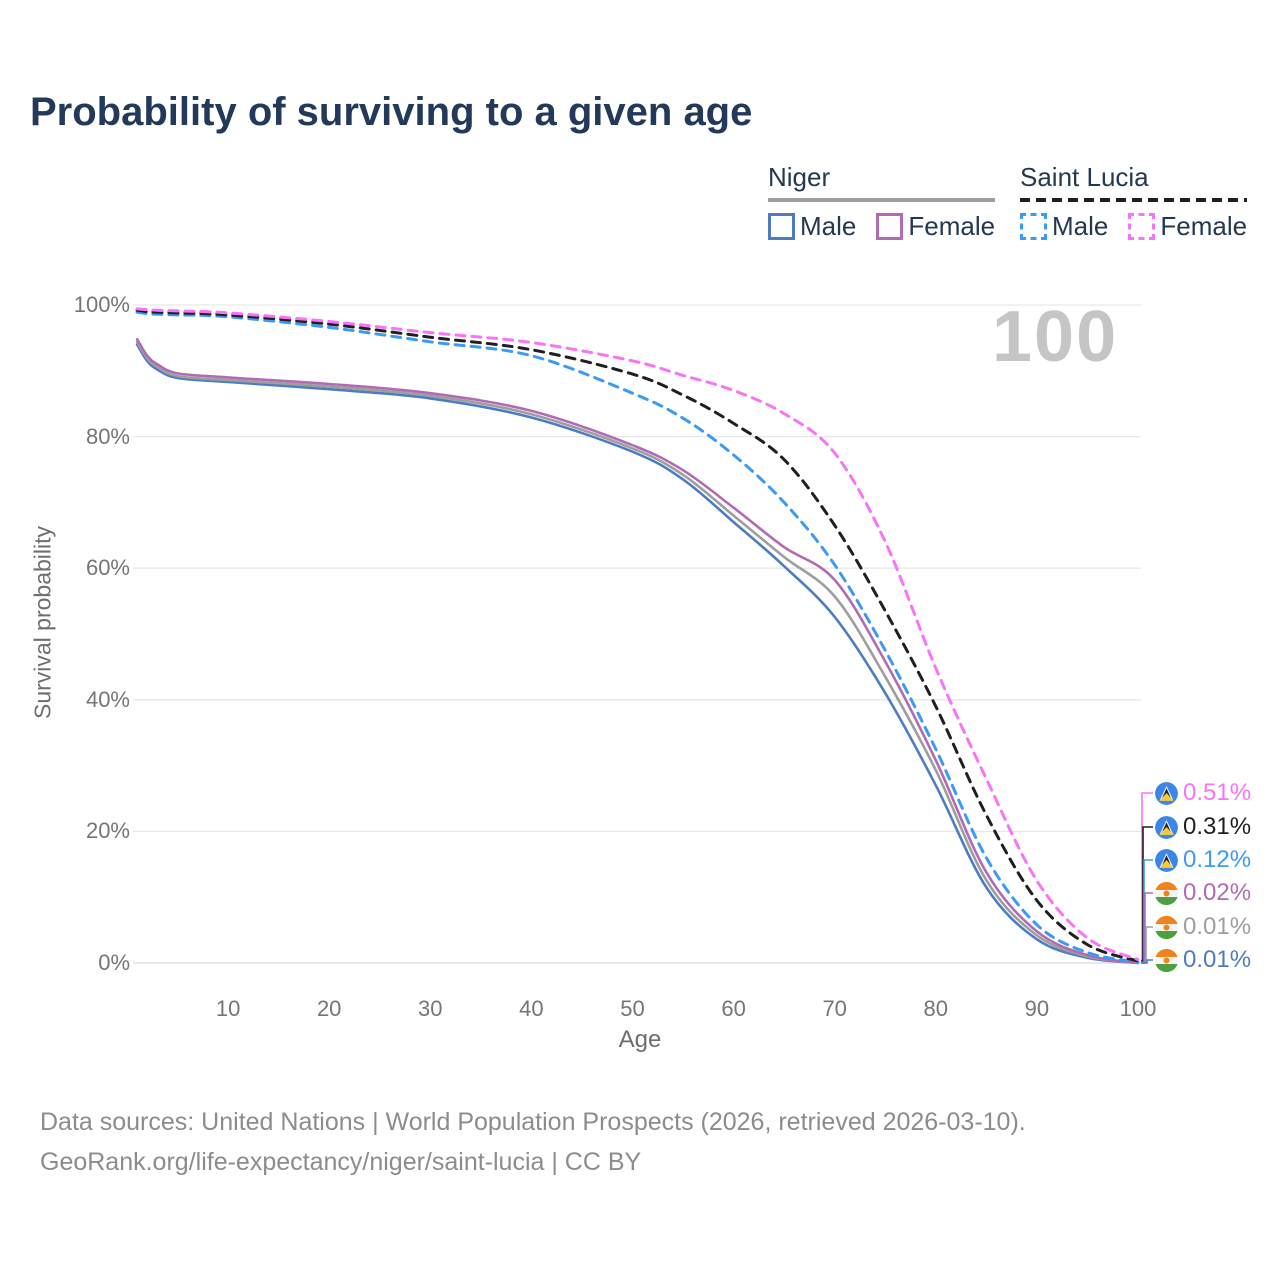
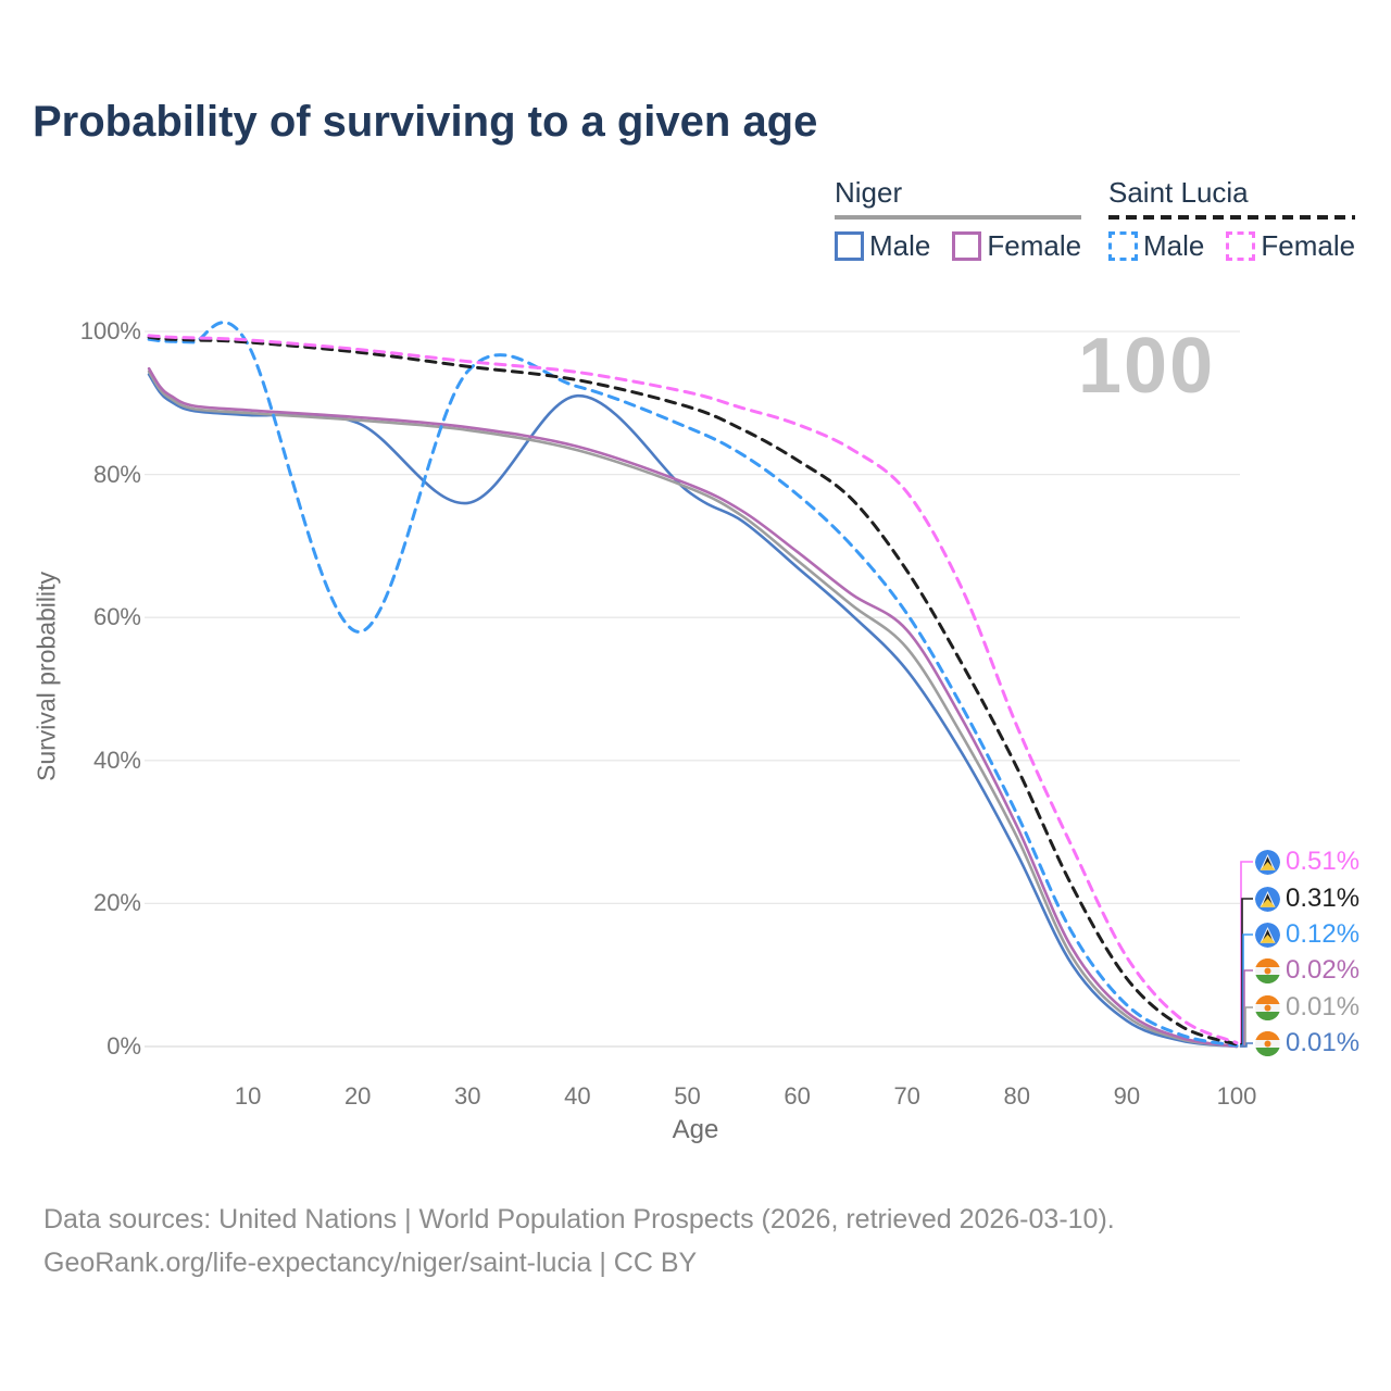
Saint Lucia Male/20: 97% -> 58%
Niger Male/30: 86% -> 76%
Niger Male/40: 83% -> 91%
